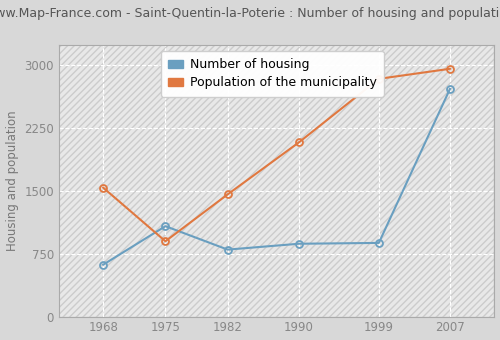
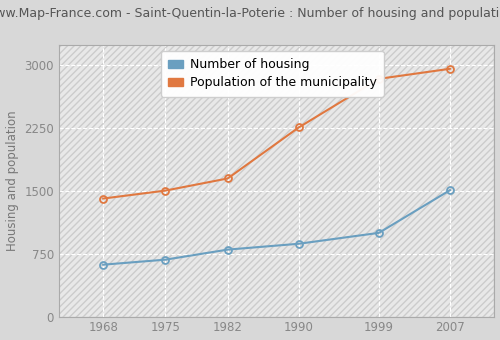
Population of the municipality/1968: 1540 -> 1410
Number of housing/1975: 1080 -> 680
Population of the municipality/1975: 900 -> 1500
Population of the municipality/1982: 1460 -> 1650
Population of the municipality/1990: 2080 -> 2260
Number of housing/1999: 880 -> 1000
Number of housing/2007: 2720 -> 1510
